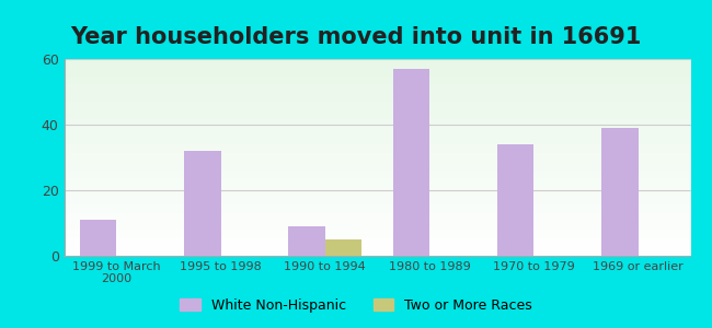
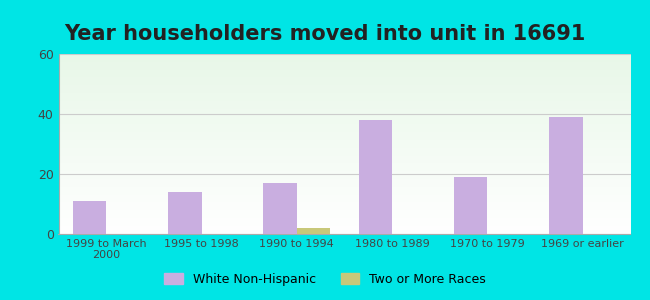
White Non-Hispanic/1995 to 1998: 32 -> 14
White Non-Hispanic/1990 to 1994: 9 -> 17
Two or More Races/1990 to 1994: 5 -> 2
White Non-Hispanic/1980 to 1989: 57 -> 38
White Non-Hispanic/1970 to 1979: 34 -> 19
